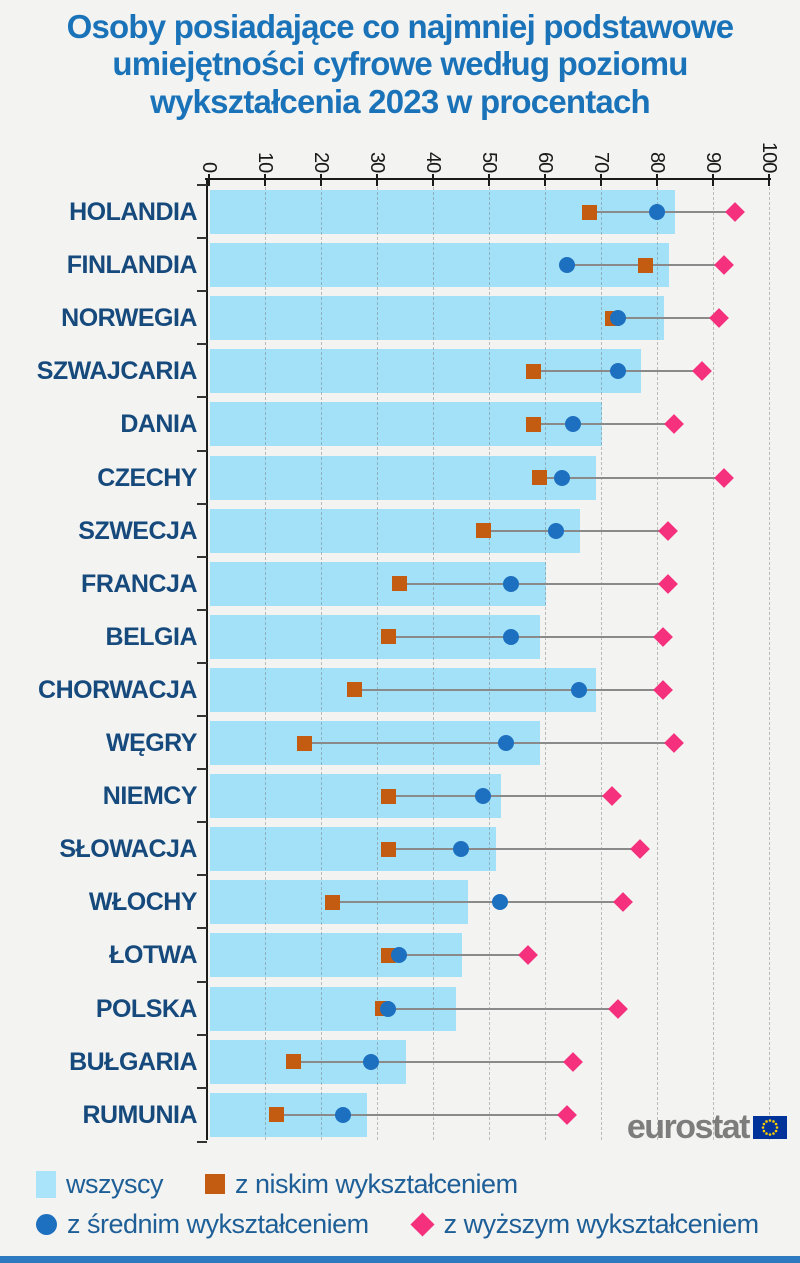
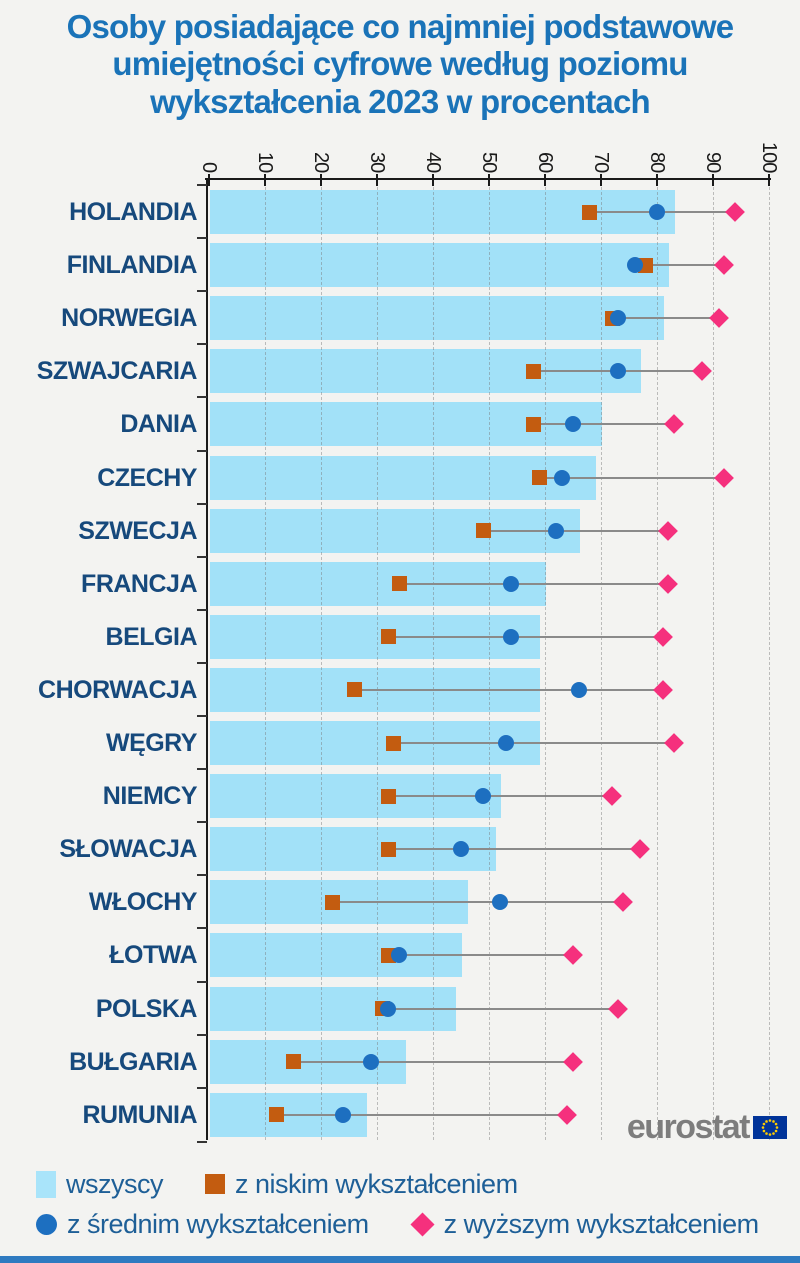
z średnim wykształceniem/FINLANDIA: 64 -> 76
wszyscy/CHORWACJA: 69 -> 59
z niskim wykształceniem/WĘGRY: 17 -> 33
z wyższym wykształceniem/ŁOTWA: 57 -> 65
